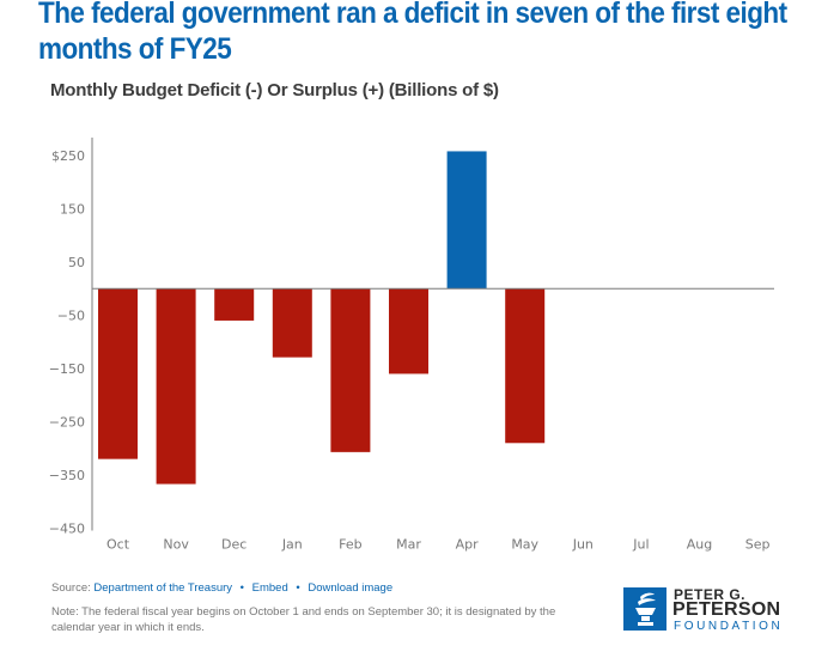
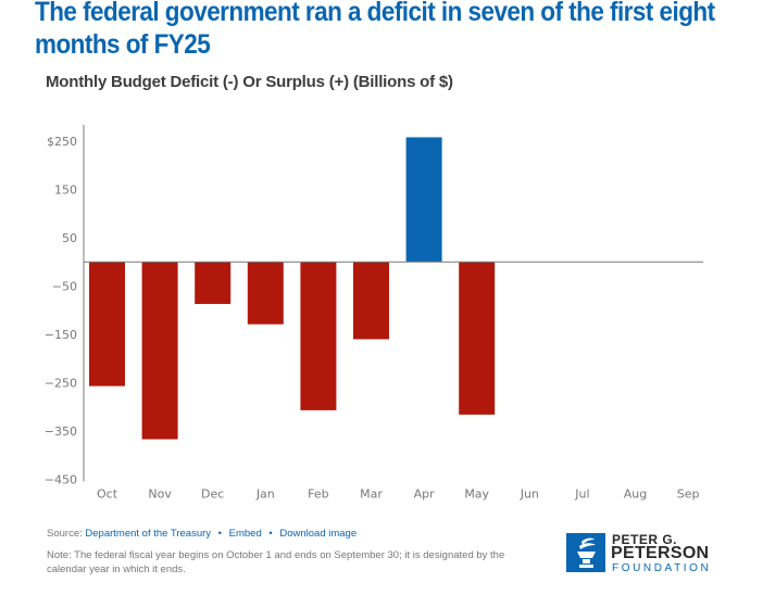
Oct: -$320 -> -$260
Dec: -$60 -> -$90
May: -$290 -> -$320
